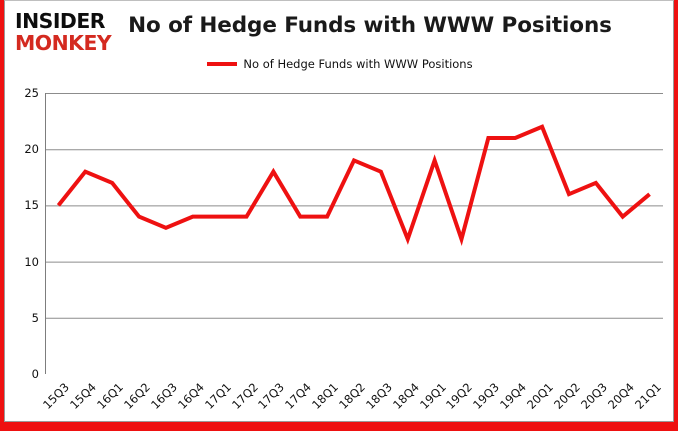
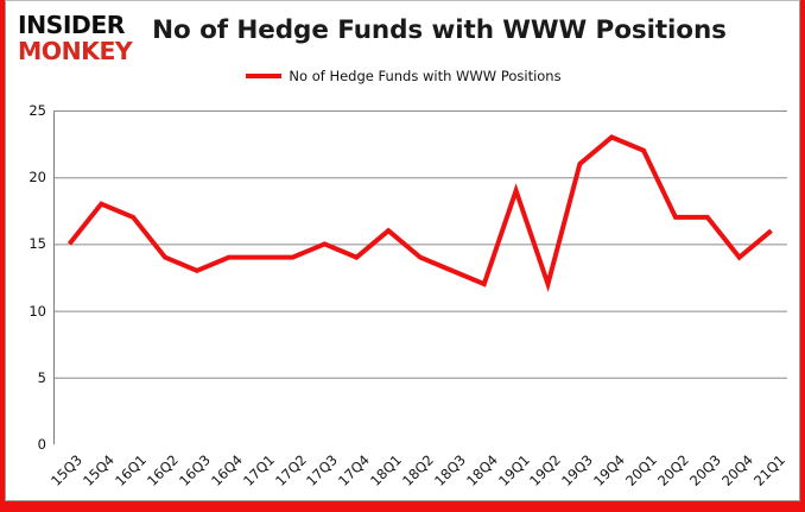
17Q3: 18 -> 15
18Q1: 14 -> 16
18Q2: 19 -> 14
18Q3: 18 -> 13
19Q4: 21 -> 23
20Q2: 16 -> 17
